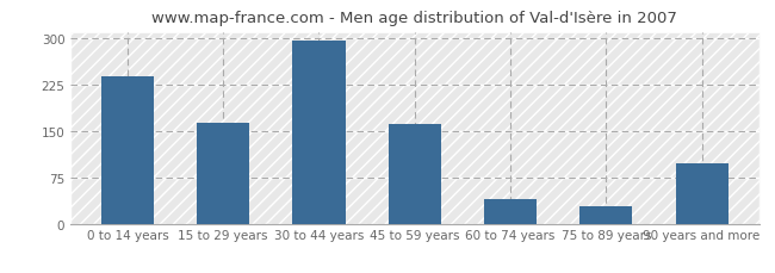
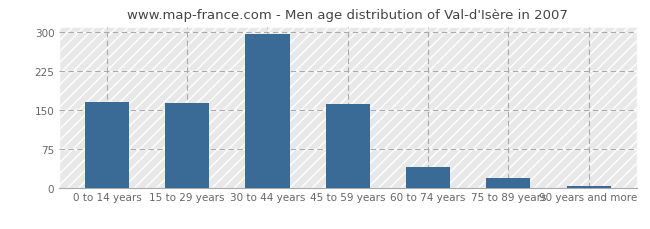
0 to 14 years: 238 -> 165
75 to 89 years: 28 -> 18
90 years and more: 98 -> 3
